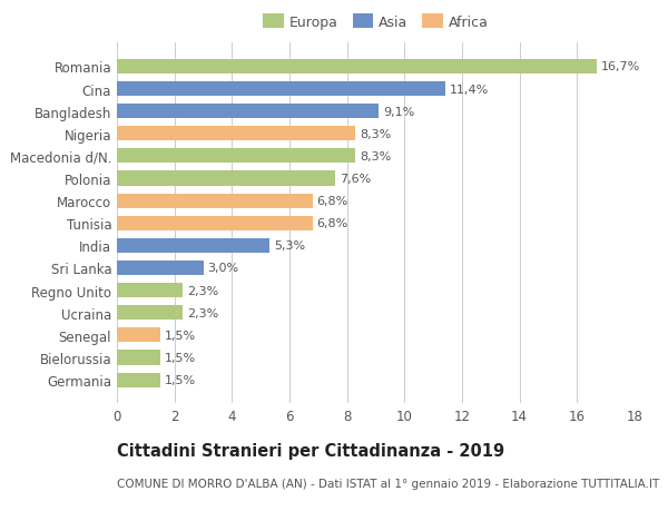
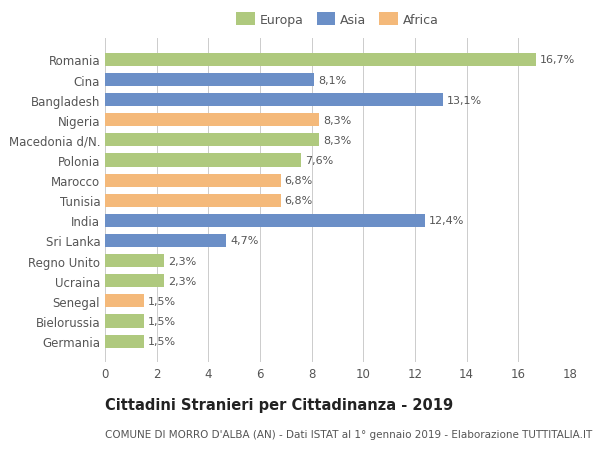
Cina: 11,4% -> 8,1%
Bangladesh: 9,1% -> 13,1%
India: 5,3% -> 12,4%
Sri Lanka: 3,0% -> 4,7%
